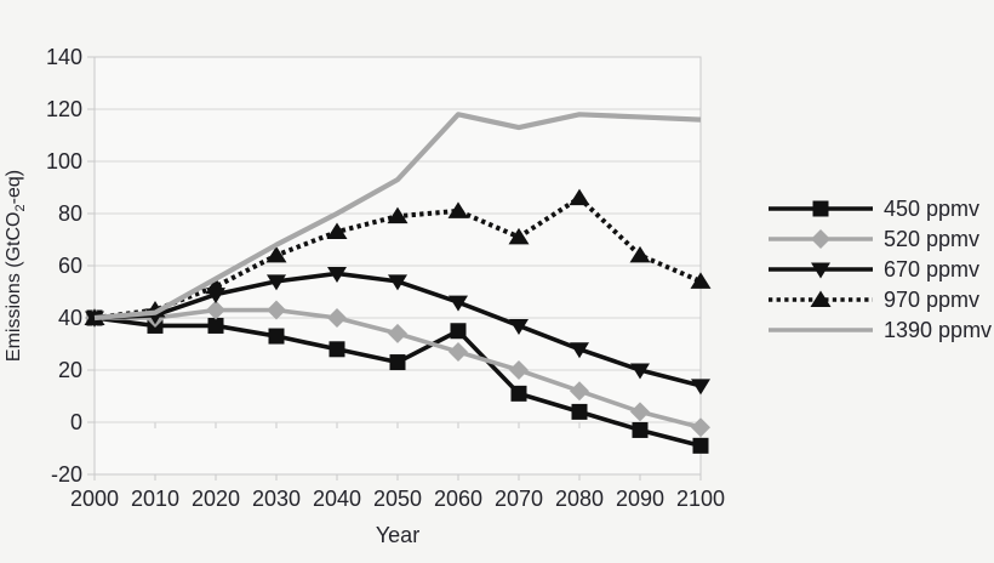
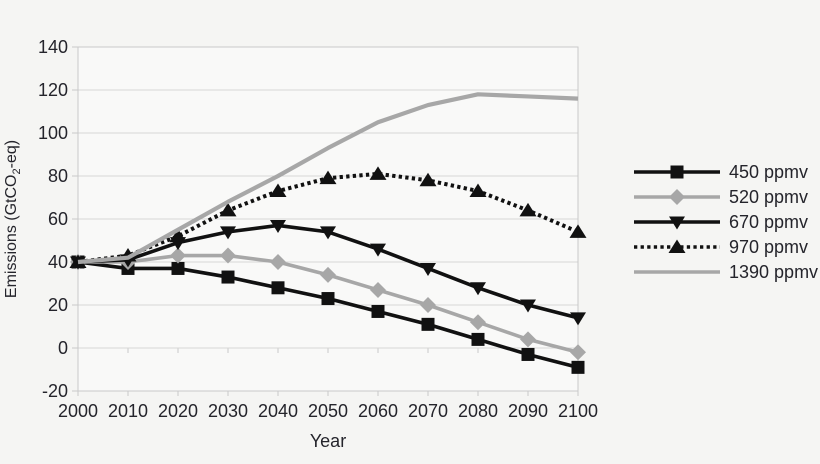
450 ppmv/2060: 35 -> 17
1390 ppmv/2060: 118 -> 105
970 ppmv/2070: 71 -> 78
970 ppmv/2080: 86 -> 73
